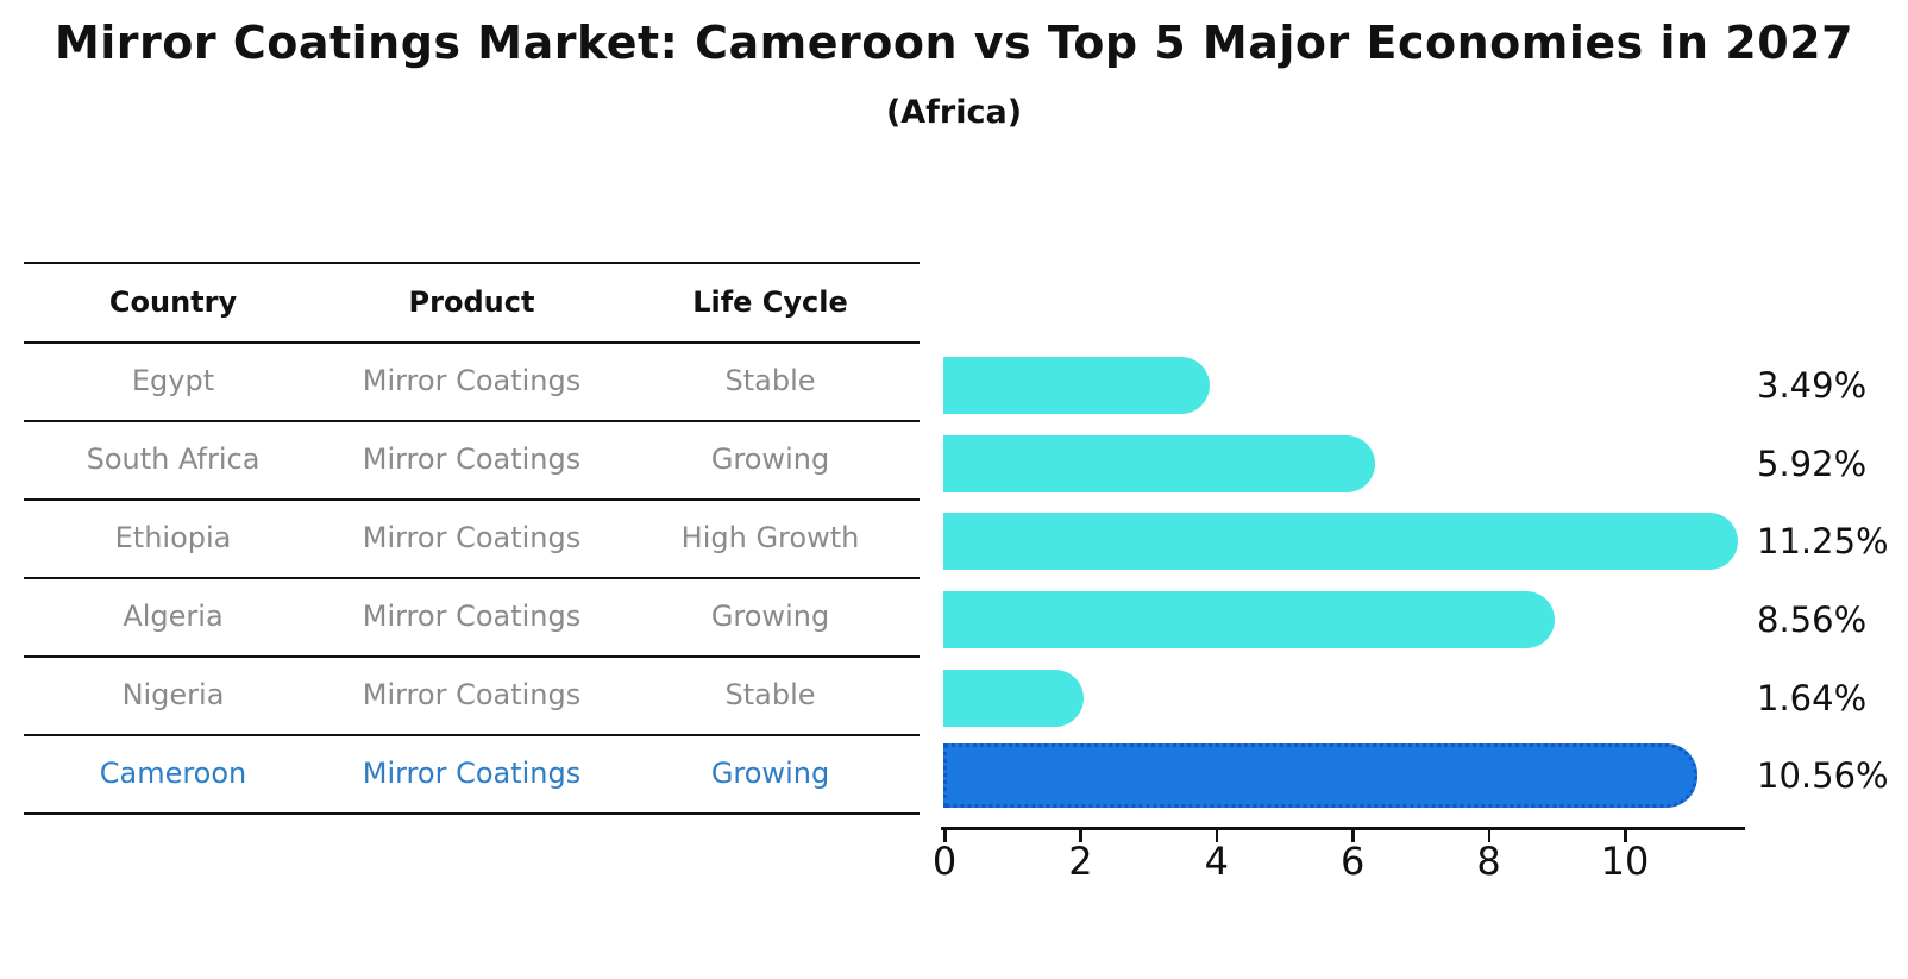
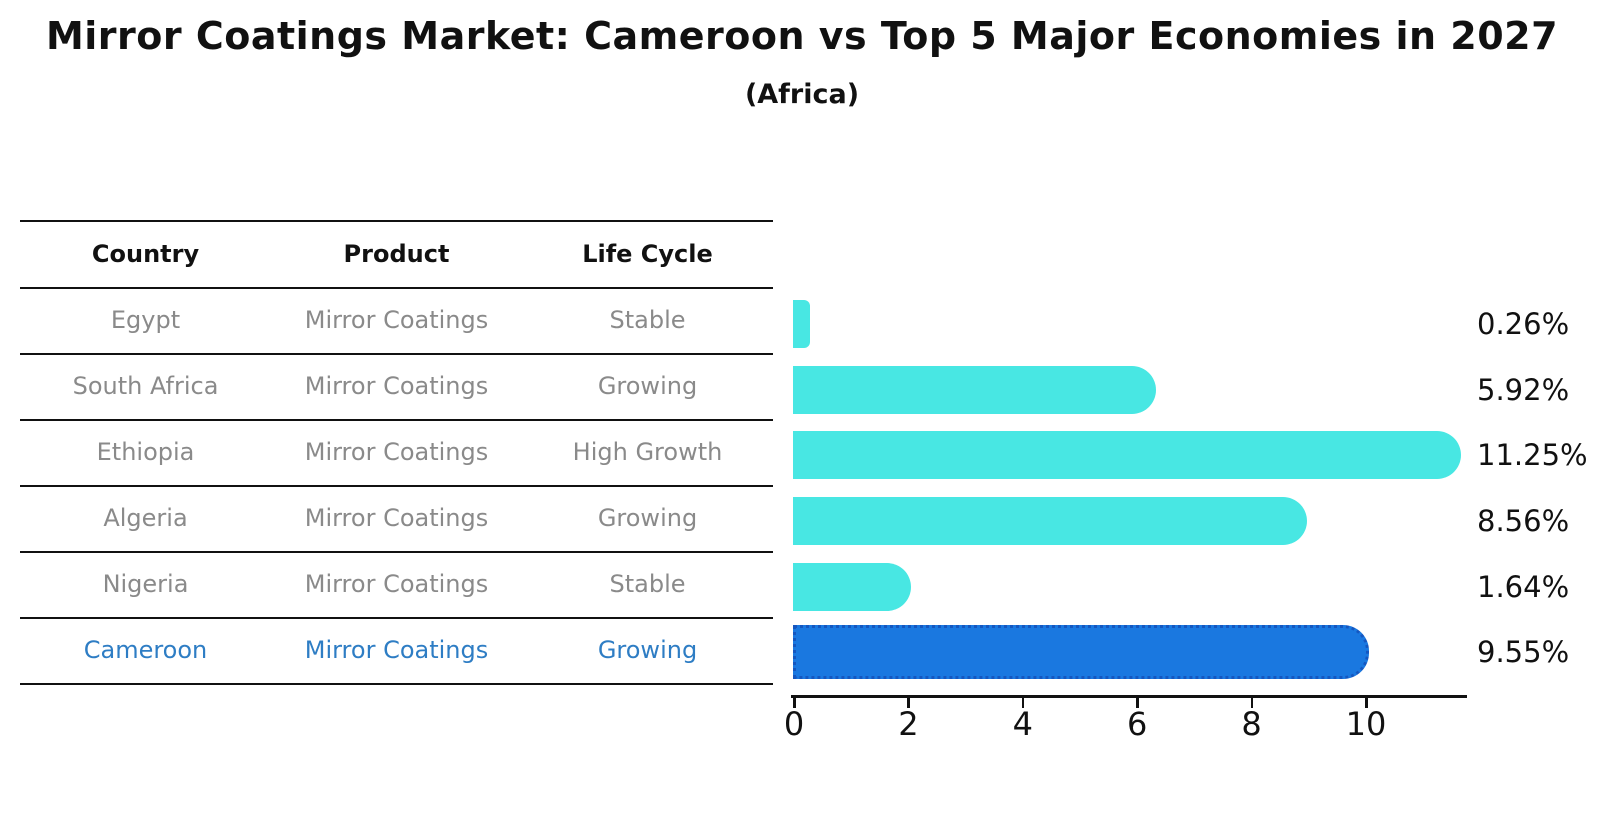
Egypt: 3.49% -> 0.26%
Cameroon: 10.56% -> 9.55%
